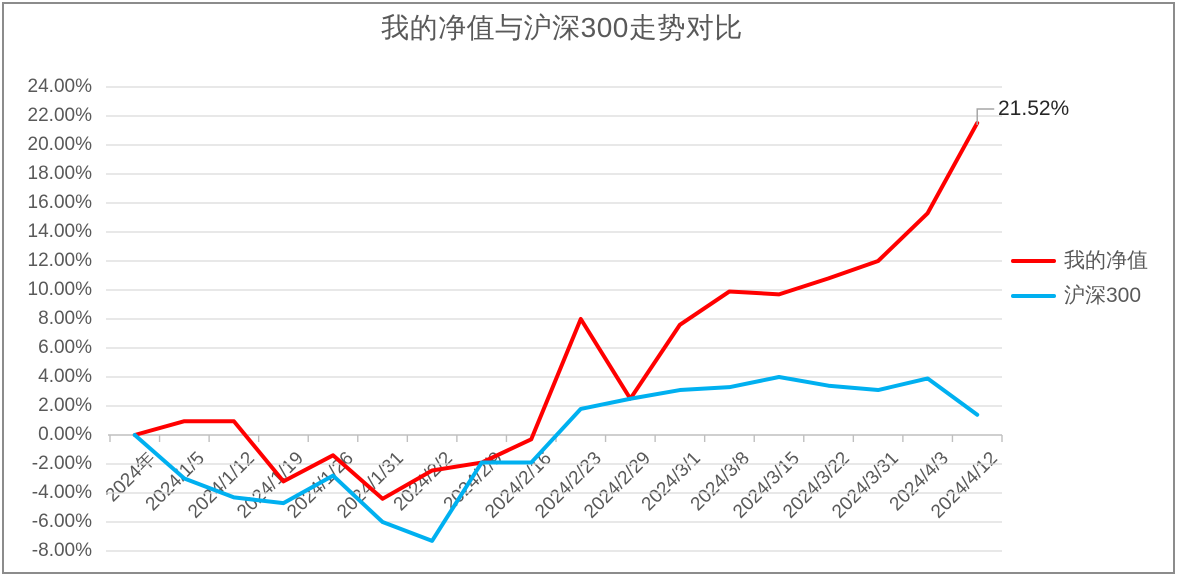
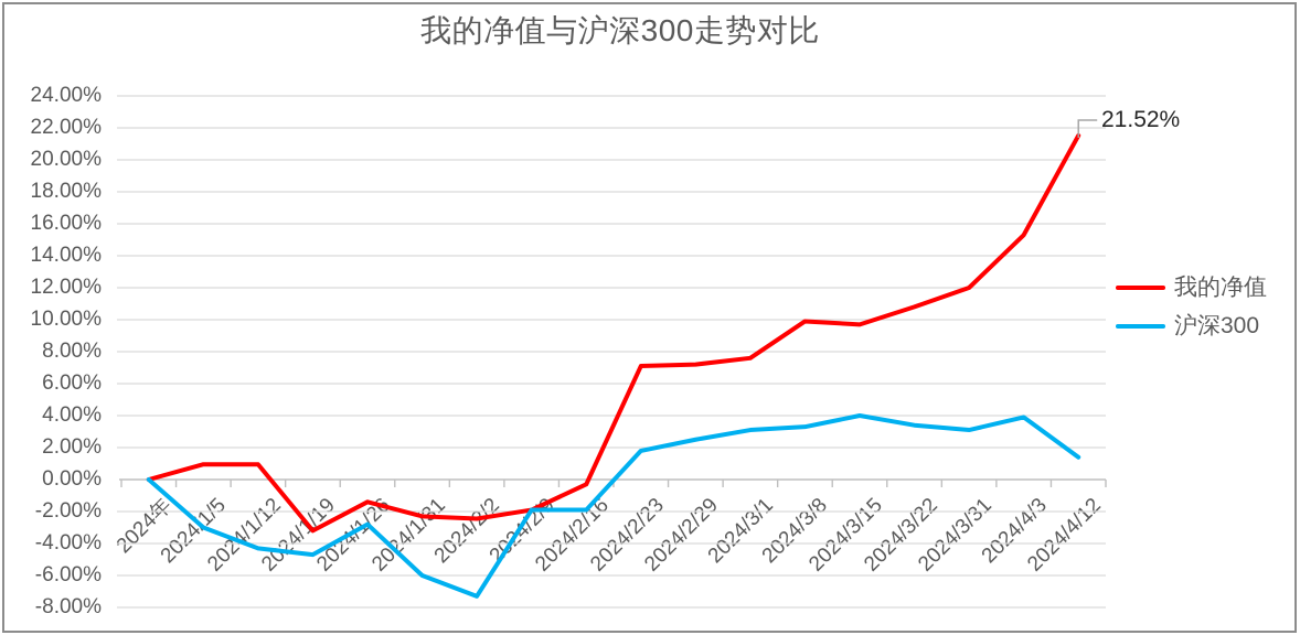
我的净值/2024/1/31: -4.4% -> -2.3%
我的净值/2024/2/23: 8.0% -> 7.1%
我的净值/2024/2/29: 2.5% -> 7.2%
